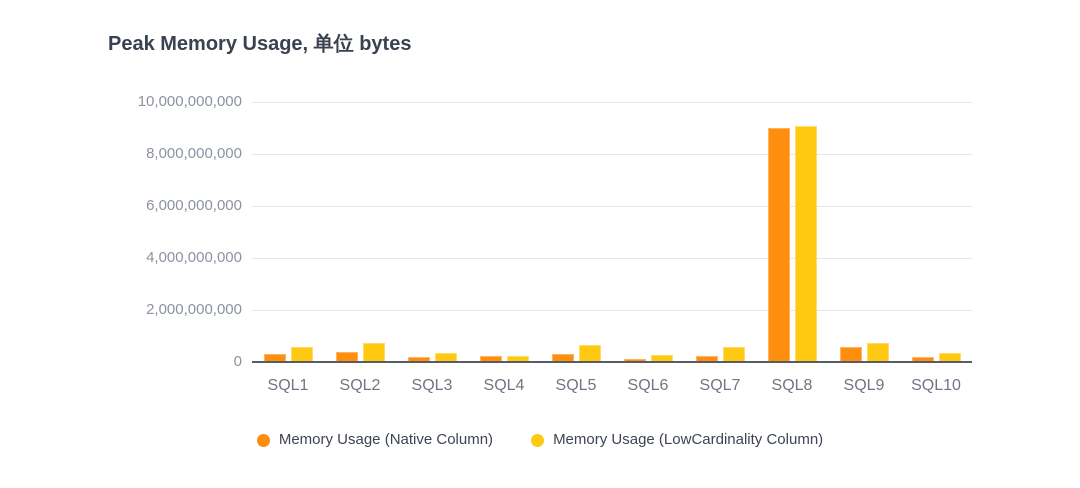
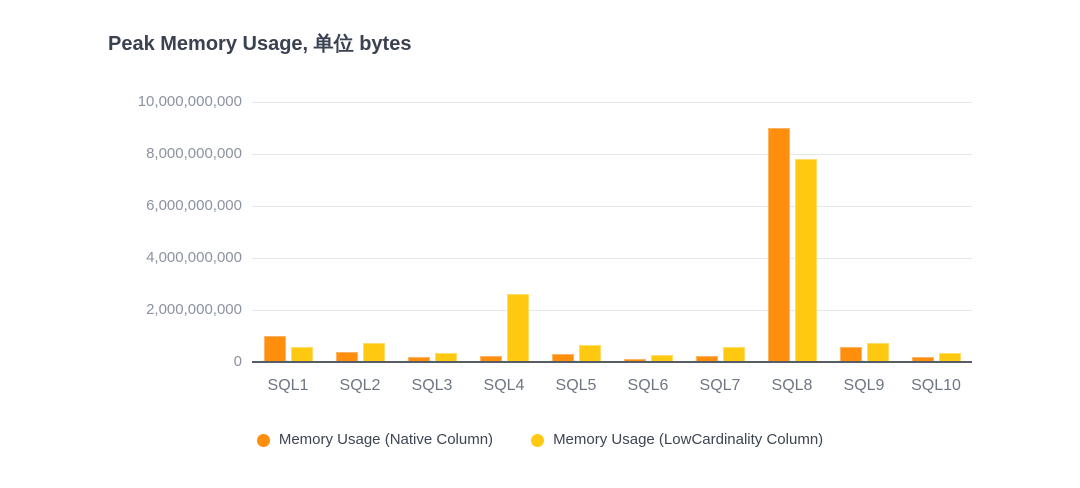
Memory Usage (Native Column)/SQL1: 300000000 -> 1000000000
Memory Usage (LowCardinality Column)/SQL4: 200000000 -> 2600000000
Memory Usage (LowCardinality Column)/SQL8: 9100000000 -> 7800000000
